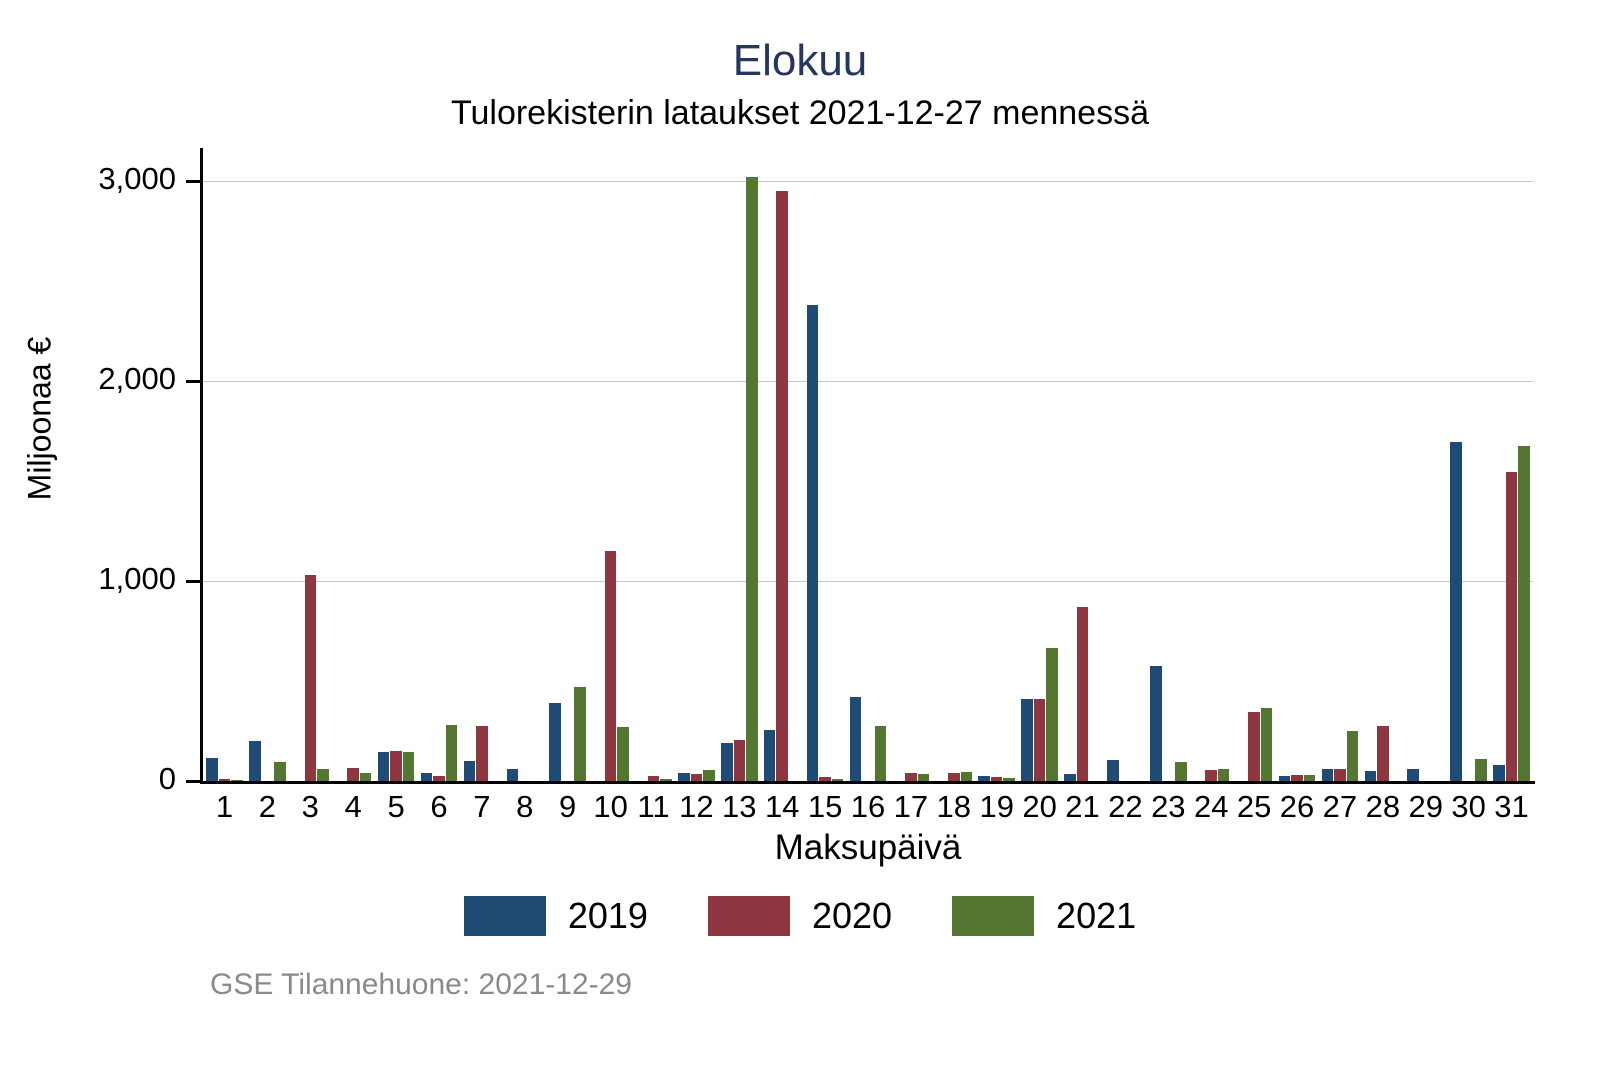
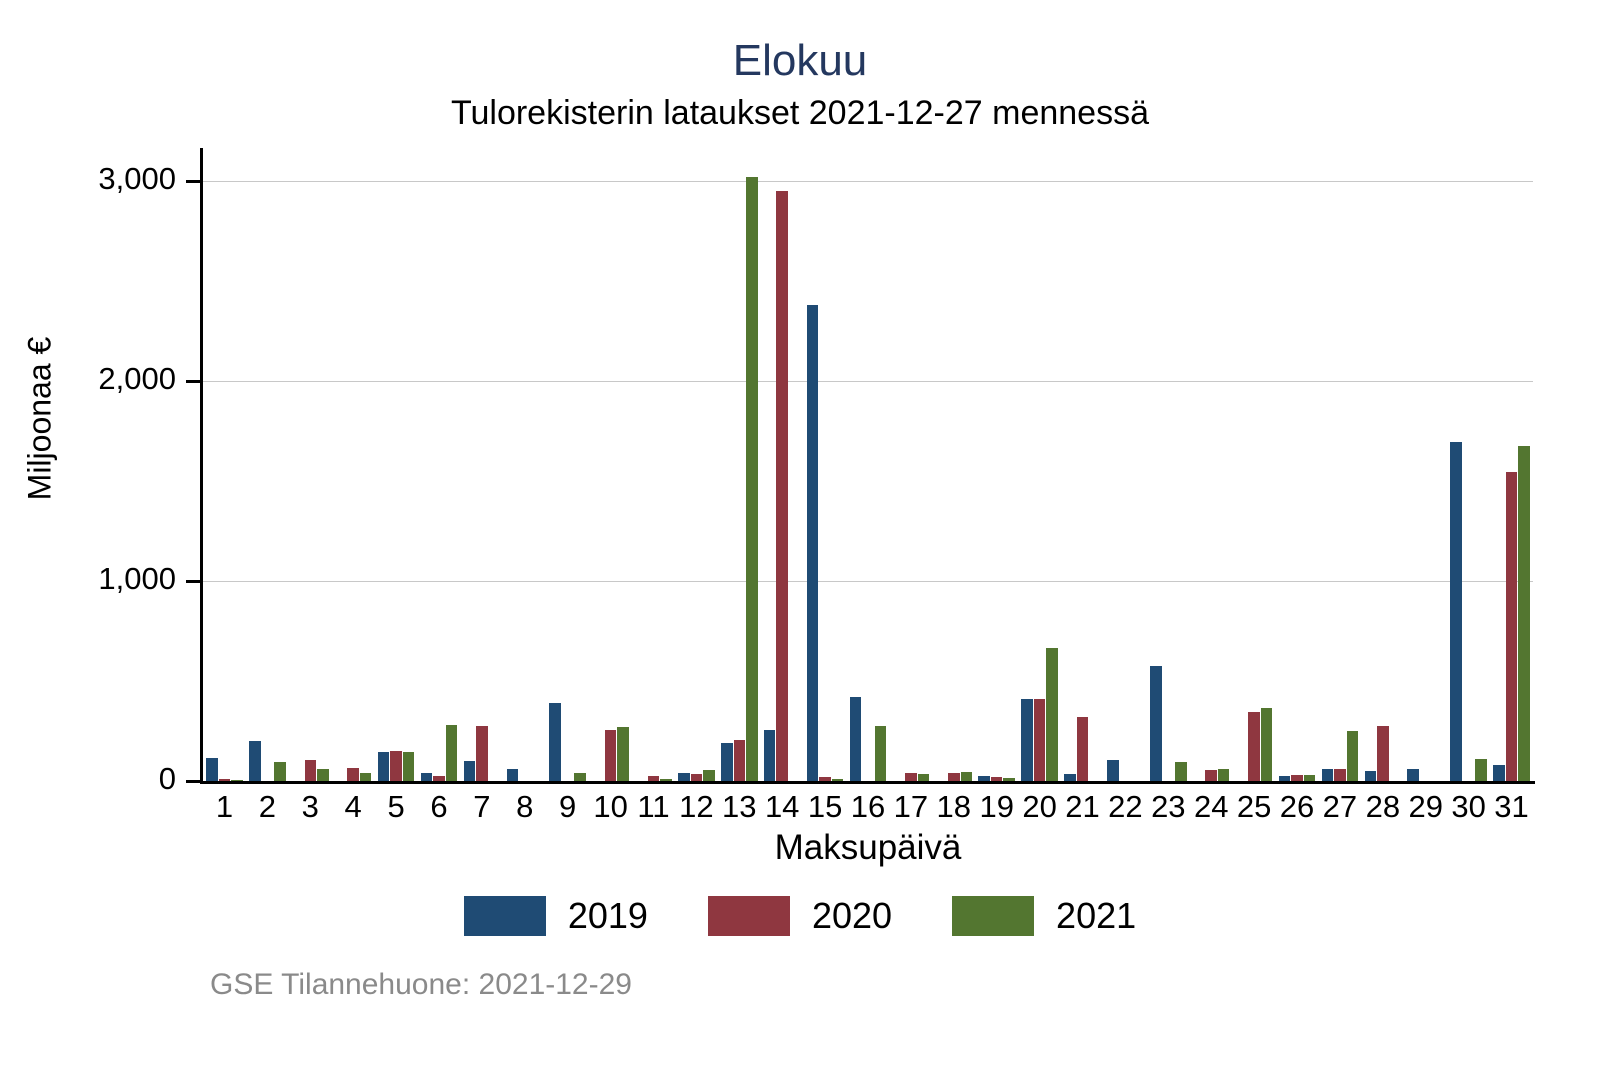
2020/3: 1030 -> 100
2021/9: 470 -> 40
2020/10: 1150 -> 260
2020/21: 870 -> 320
